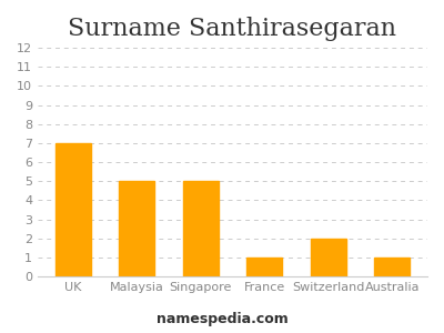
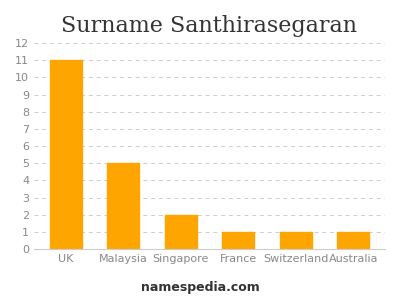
UK: 7 -> 11
Singapore: 5 -> 2
Switzerland: 2 -> 1
